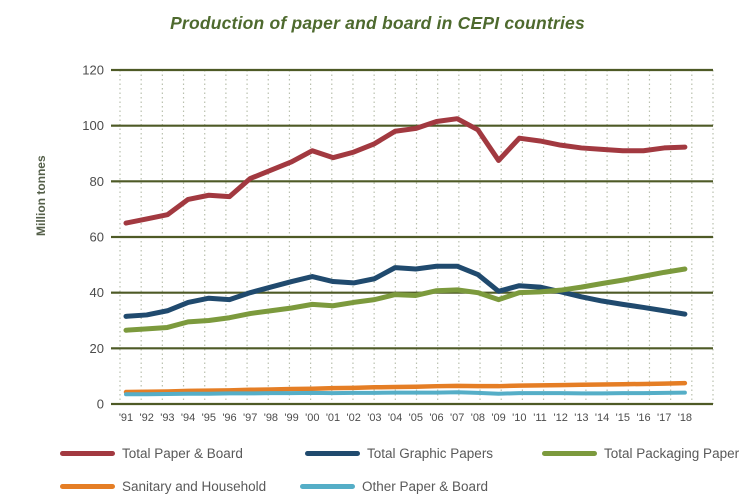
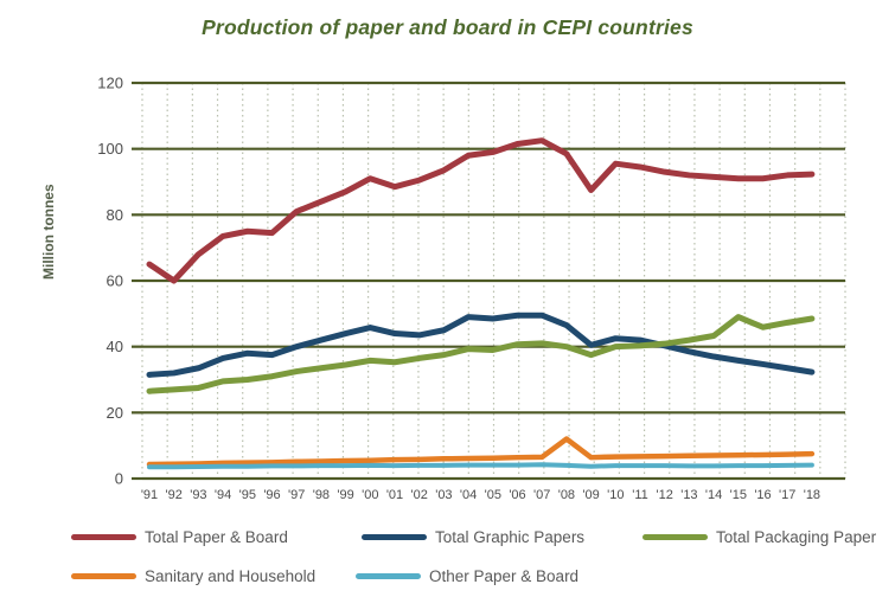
Total Paper & Board/'92: 66 -> 60
Sanitary and Household/'08: 6 -> 12
Total Packaging Paper/'15: 44 -> 49
